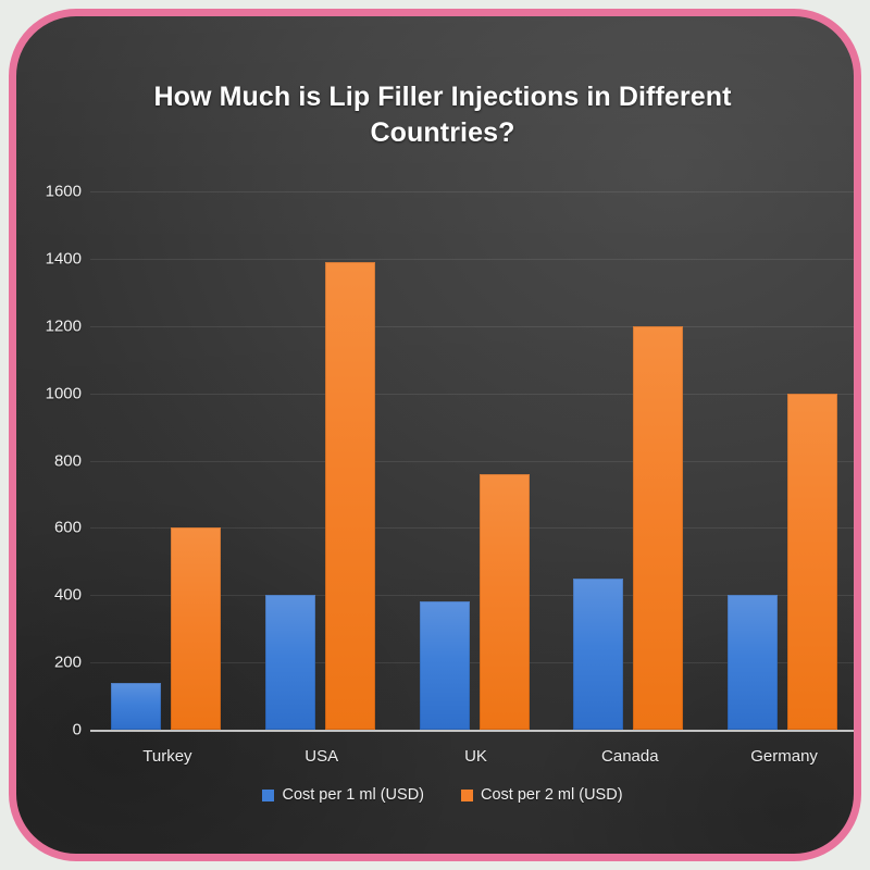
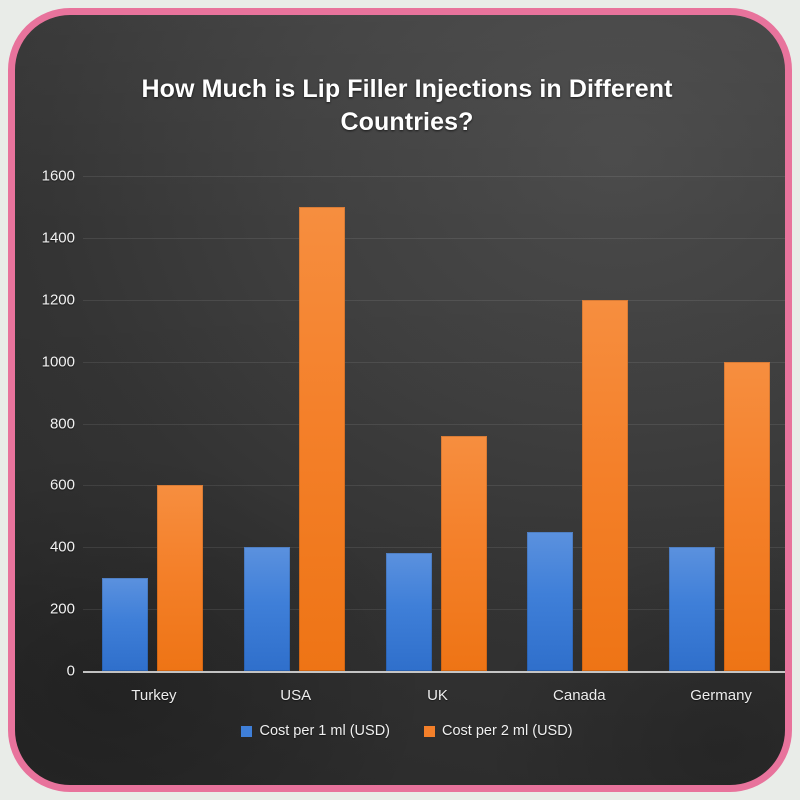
Cost per 1 ml (USD)/Turkey: 140 -> 300
Cost per 2 ml (USD)/USA: 1390 -> 1500
